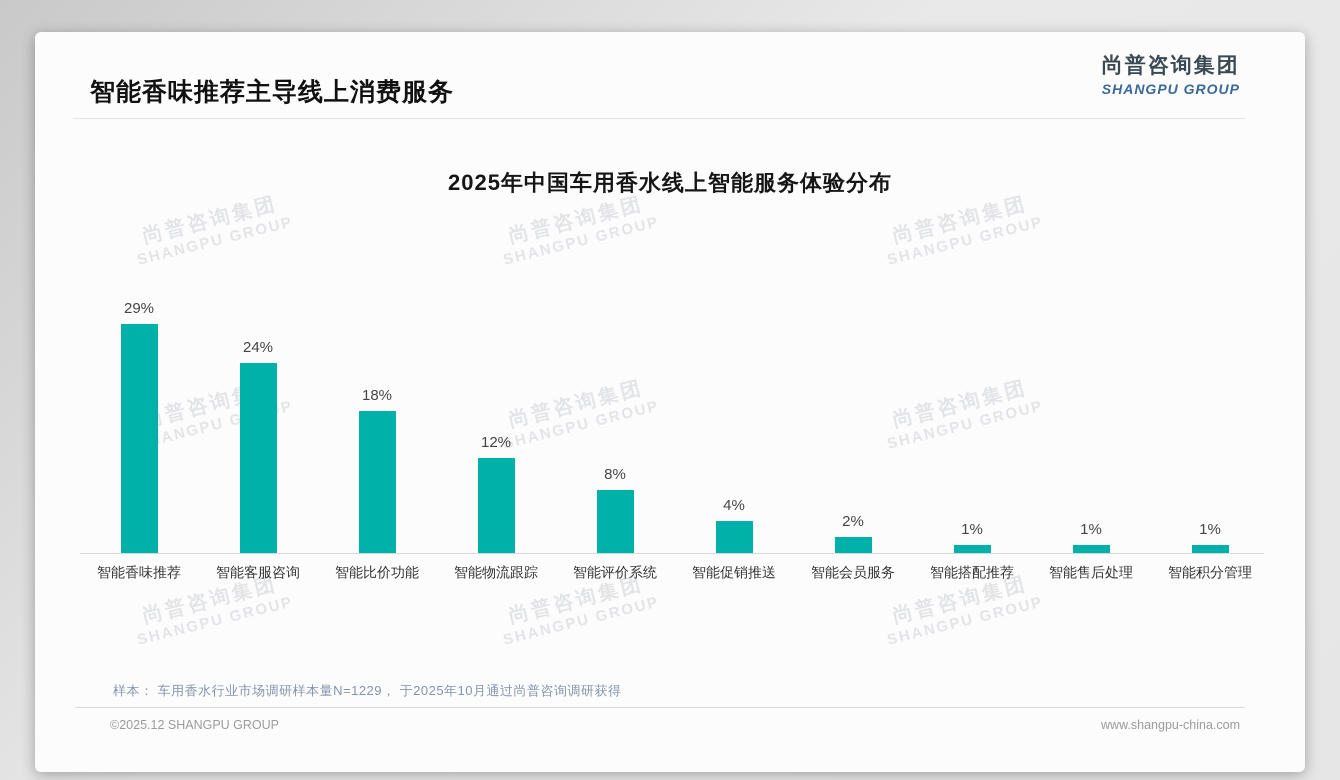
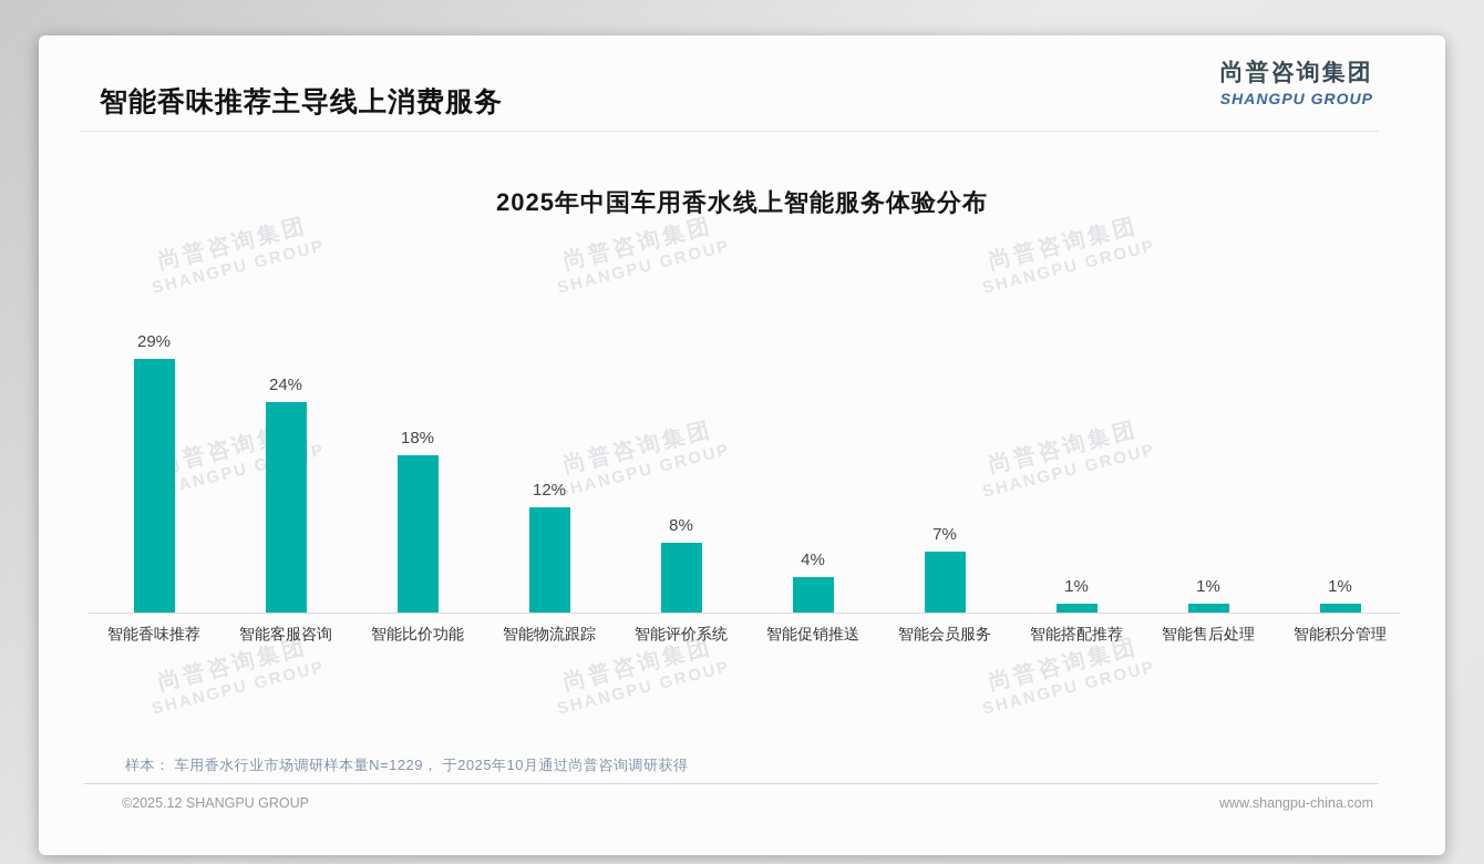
智能会员服务: 2% -> 7%
